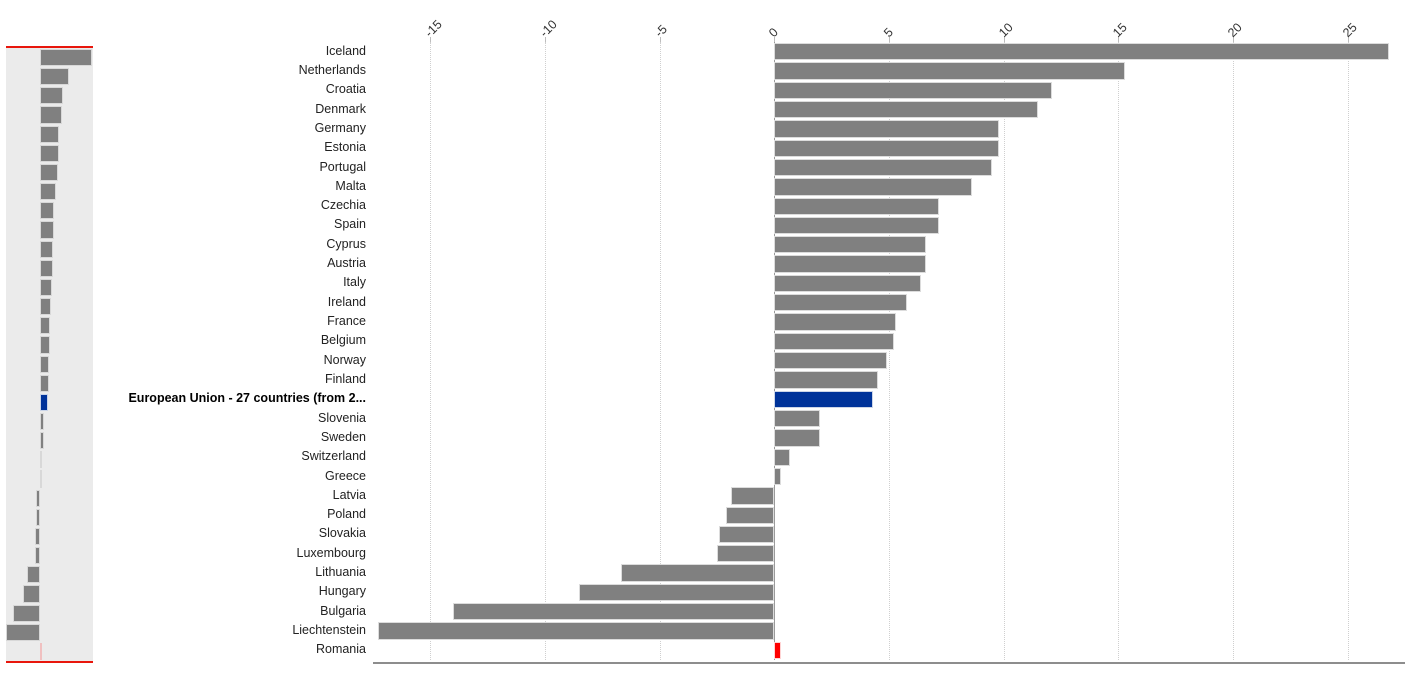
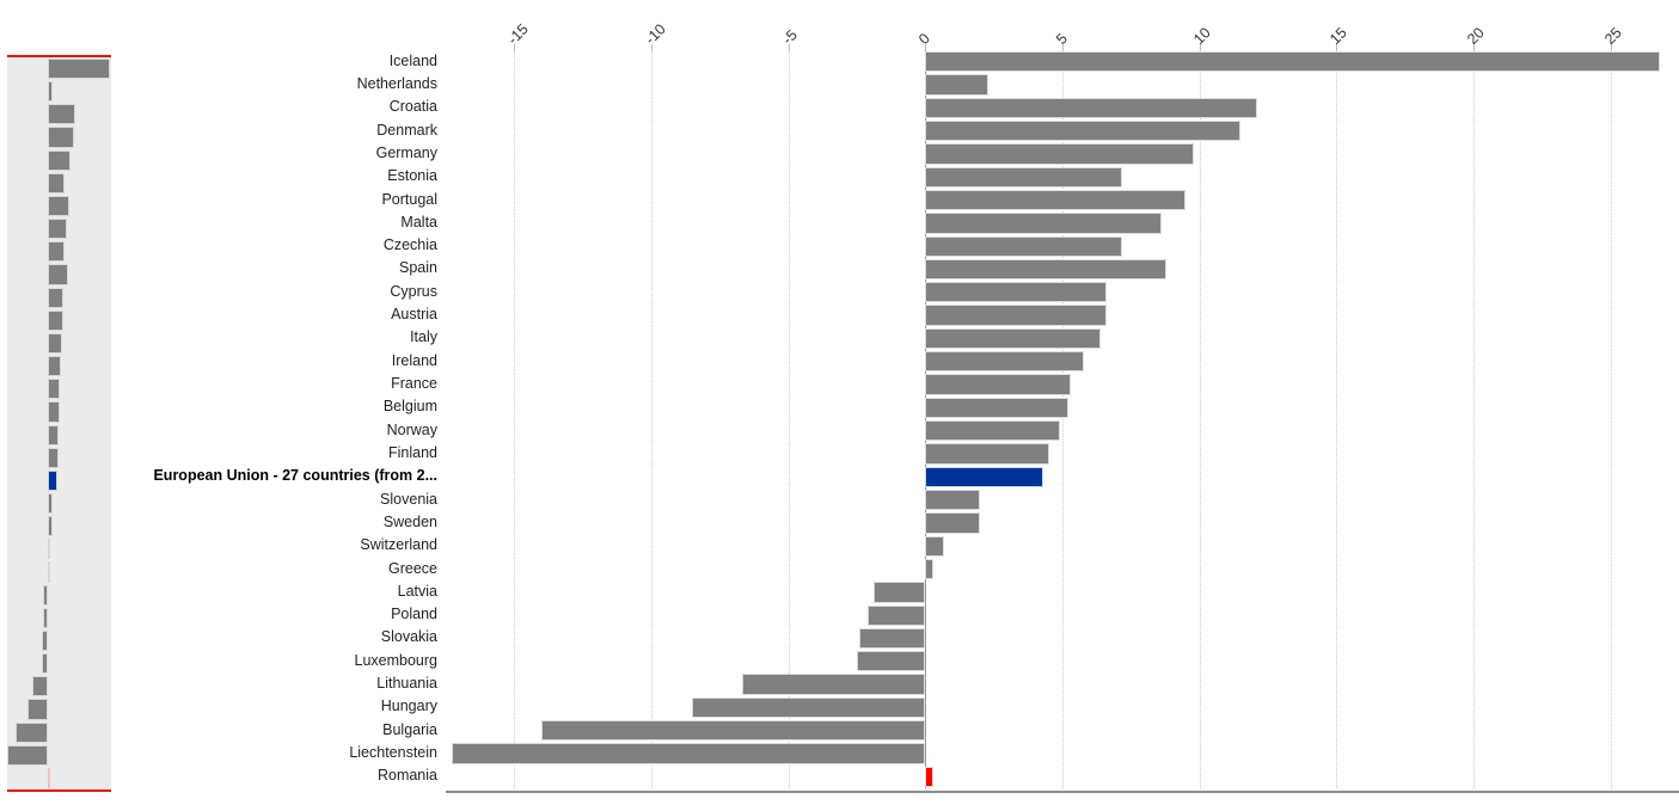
Netherlands: 15.3 -> 2.3
Estonia: 9.8 -> 7.2
Spain: 7.2 -> 8.8
